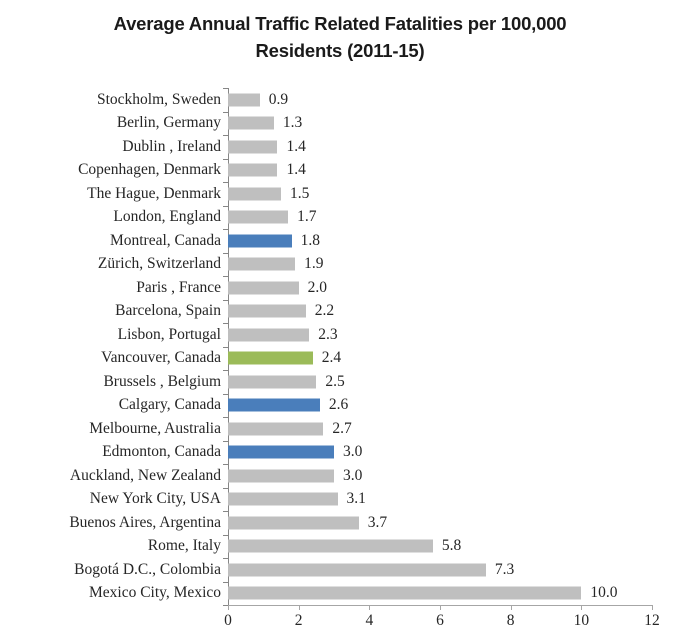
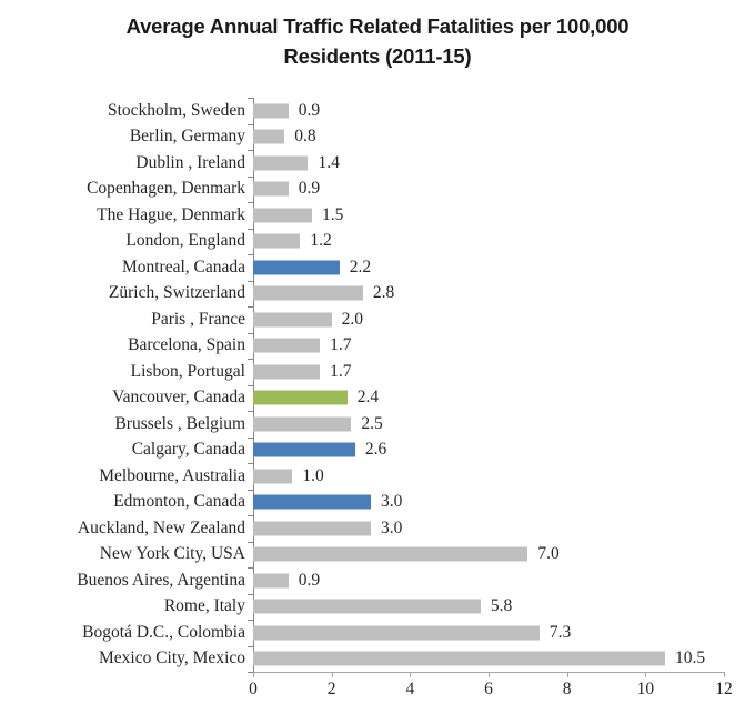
Berlin, Germany: 1.3 -> 0.8
Copenhagen, Denmark: 1.4 -> 0.9
London, England: 1.7 -> 1.2
Montreal, Canada: 1.8 -> 2.2
Zürich, Switzerland: 1.9 -> 2.8
Barcelona, Spain: 2.2 -> 1.7
Lisbon, Portugal: 2.3 -> 1.7
Melbourne, Australia: 2.7 -> 1.0
New York City, USA: 3.1 -> 7.0
Buenos Aires, Argentina: 3.7 -> 0.9
Mexico City, Mexico: 10.0 -> 10.5
